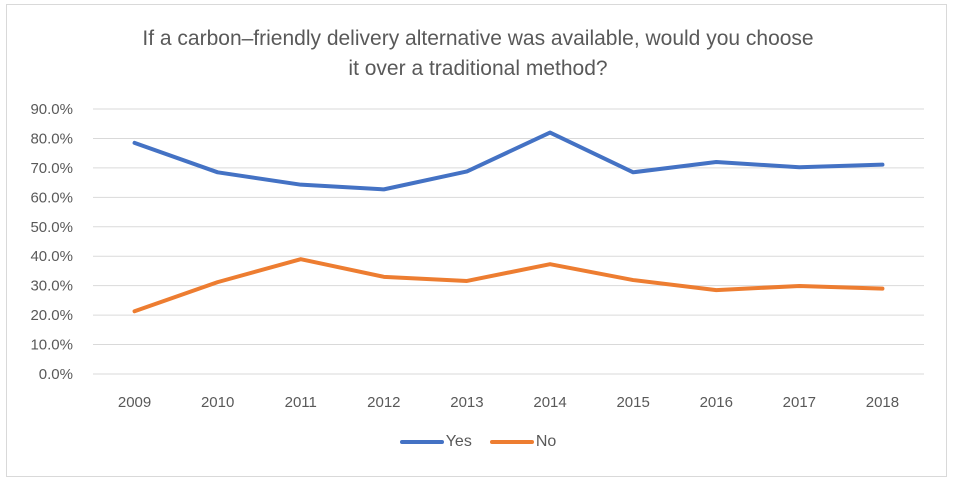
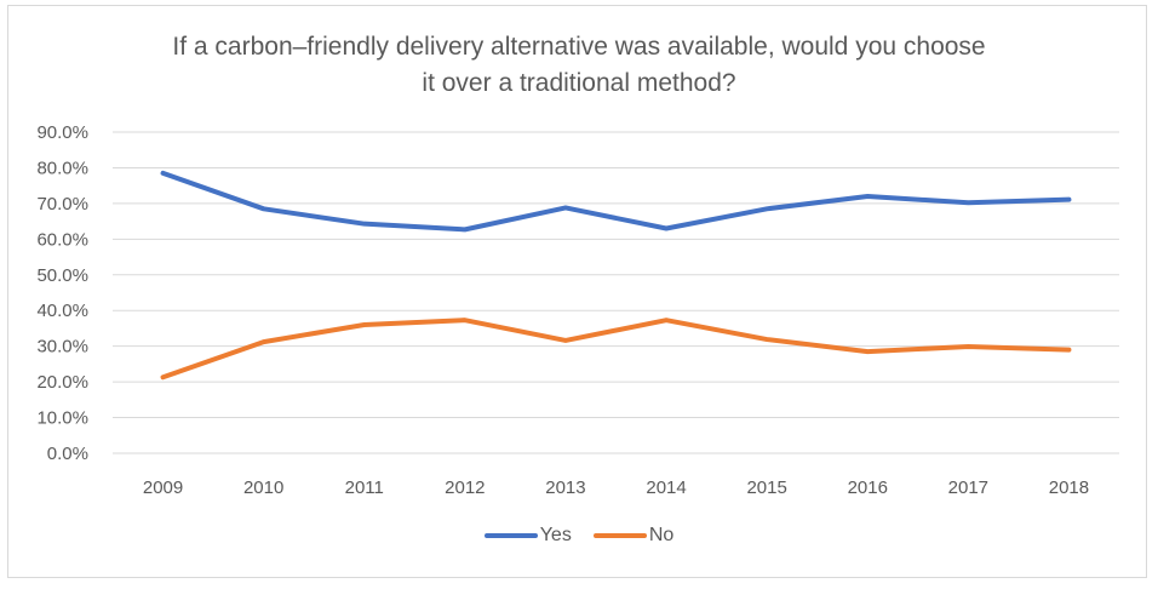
No/2011: 39% -> 36%
No/2012: 33% -> 37%
Yes/2014: 82% -> 63%
